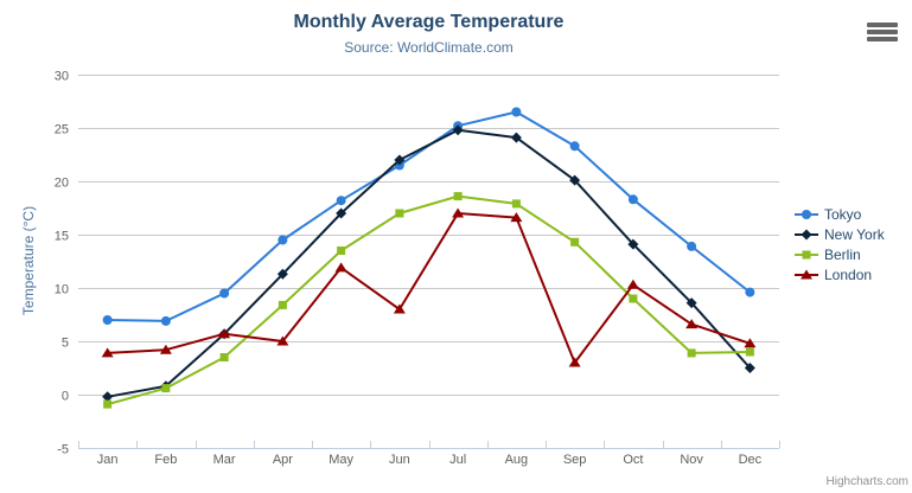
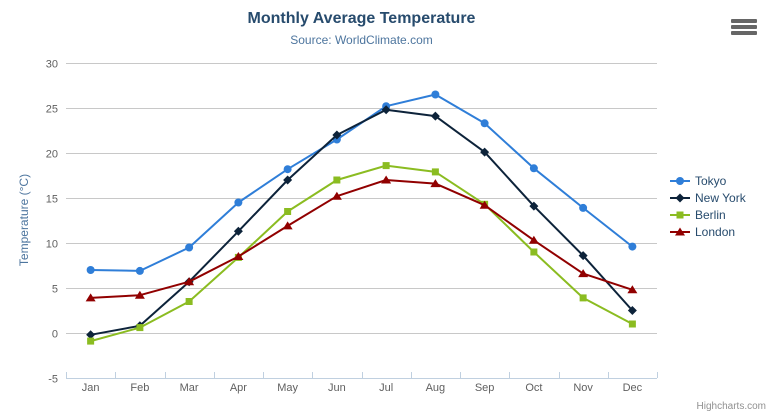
London/Apr: 5 -> 8
London/Jun: 8 -> 15
London/Sep: 3 -> 14
Berlin/Dec: 4 -> 1
